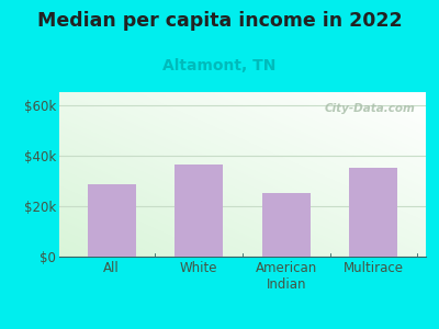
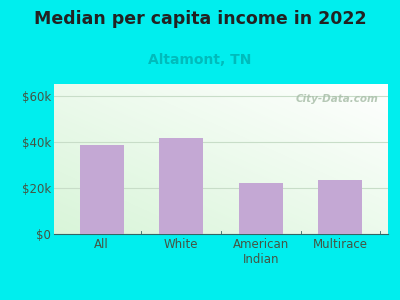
All: $28.5k -> $38.5k
White: $36.5k -> $41.5k
American Indian: $25.0k -> $22.0k
Multirace: $35.0k -> $23.2k
